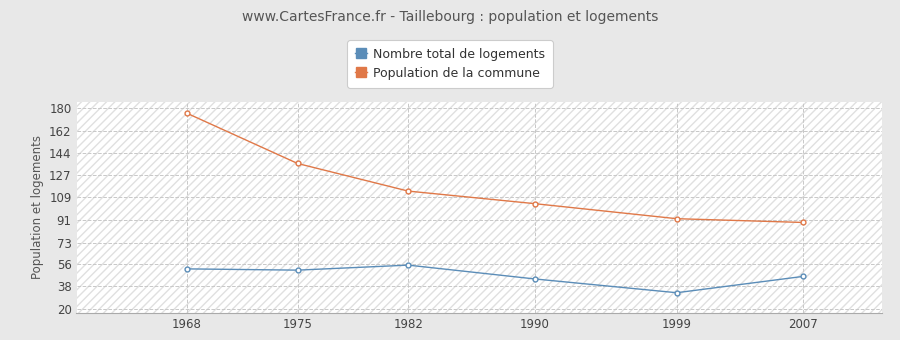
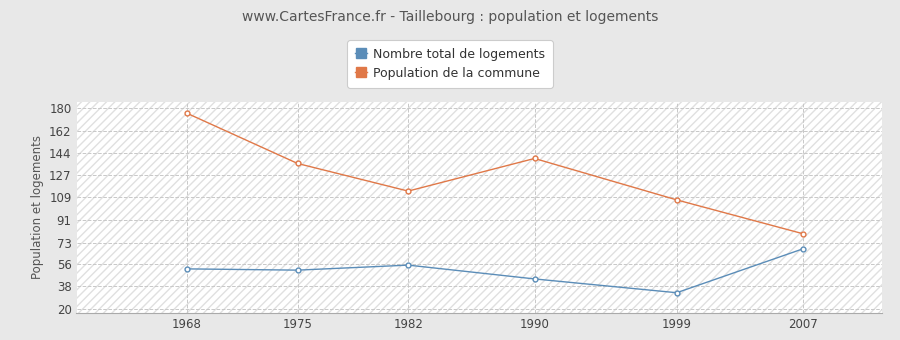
Population de la commune/1990: 104 -> 140
Population de la commune/1999: 92 -> 107
Nombre total de logements/2007: 46 -> 68
Population de la commune/2007: 89 -> 80
